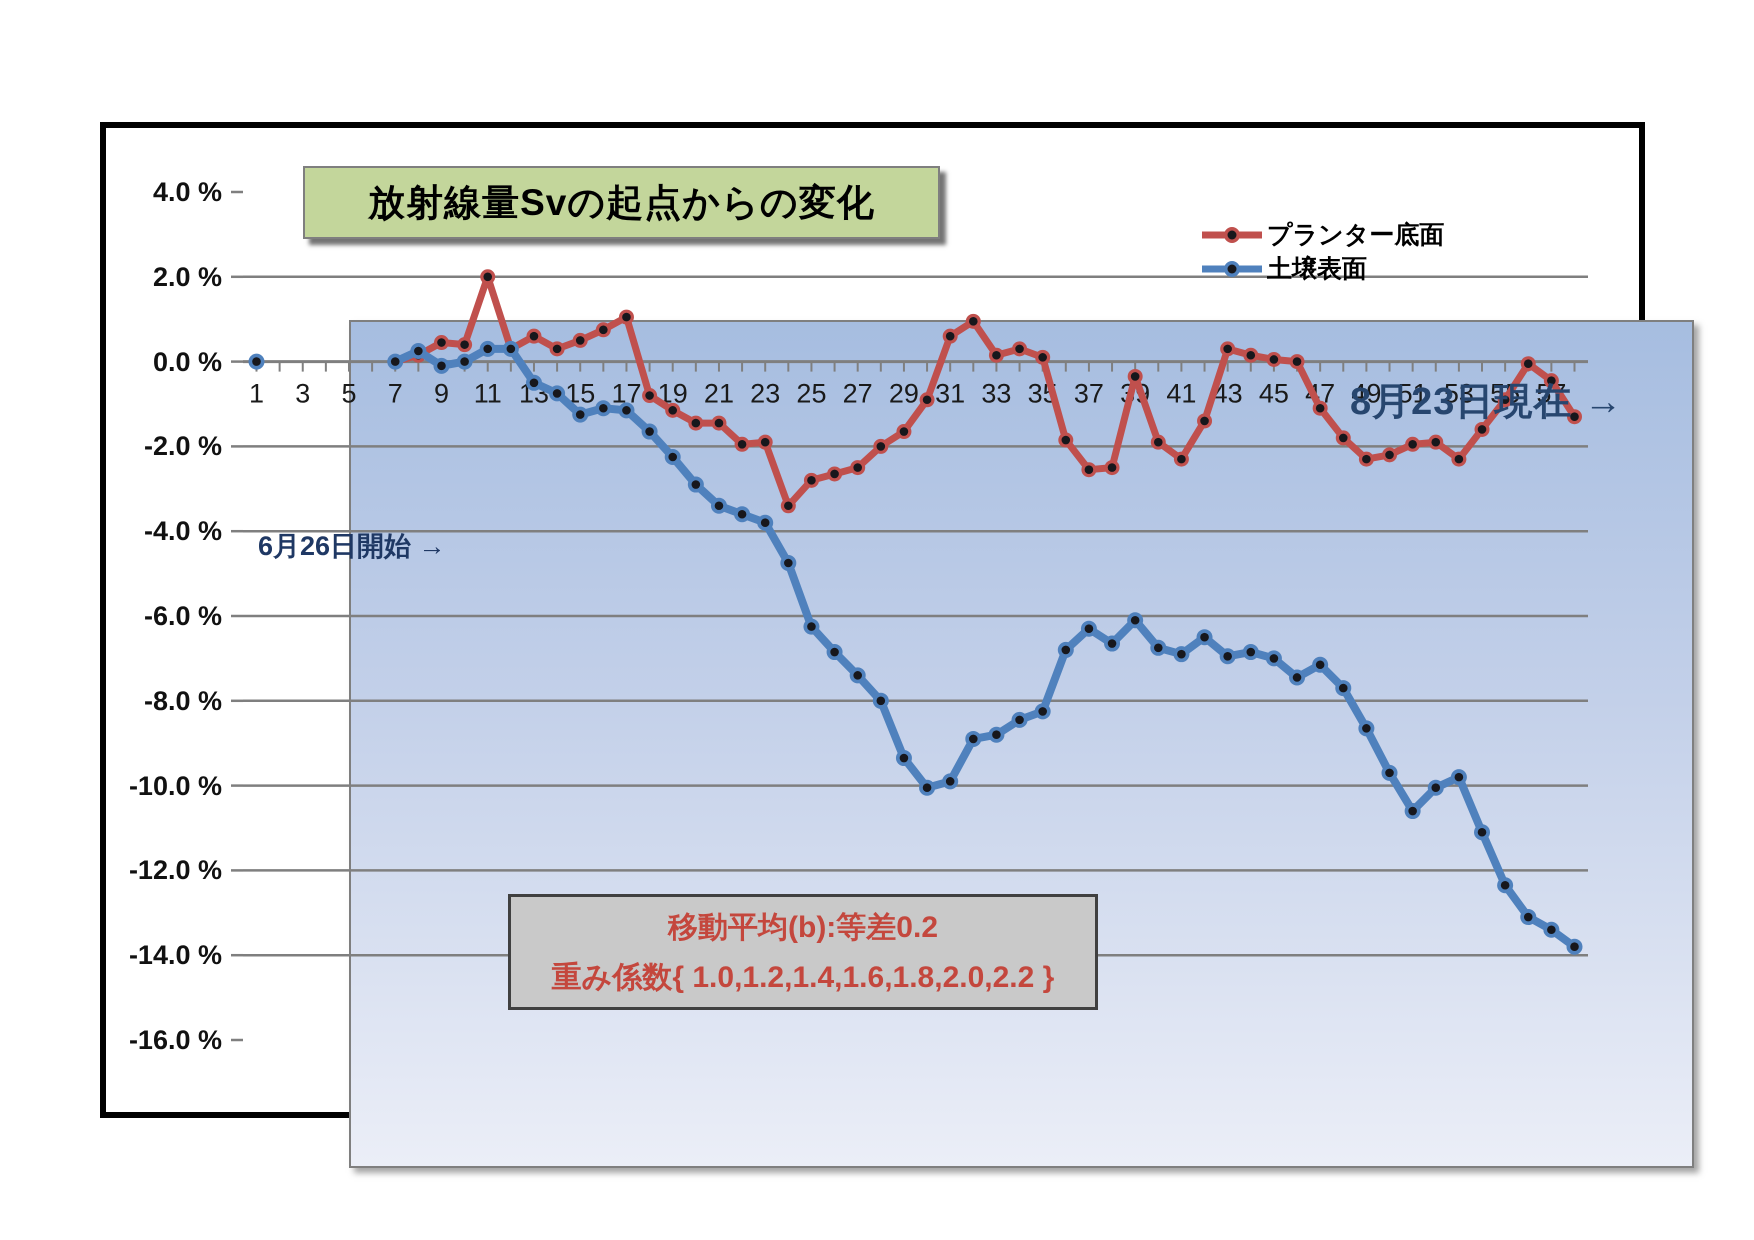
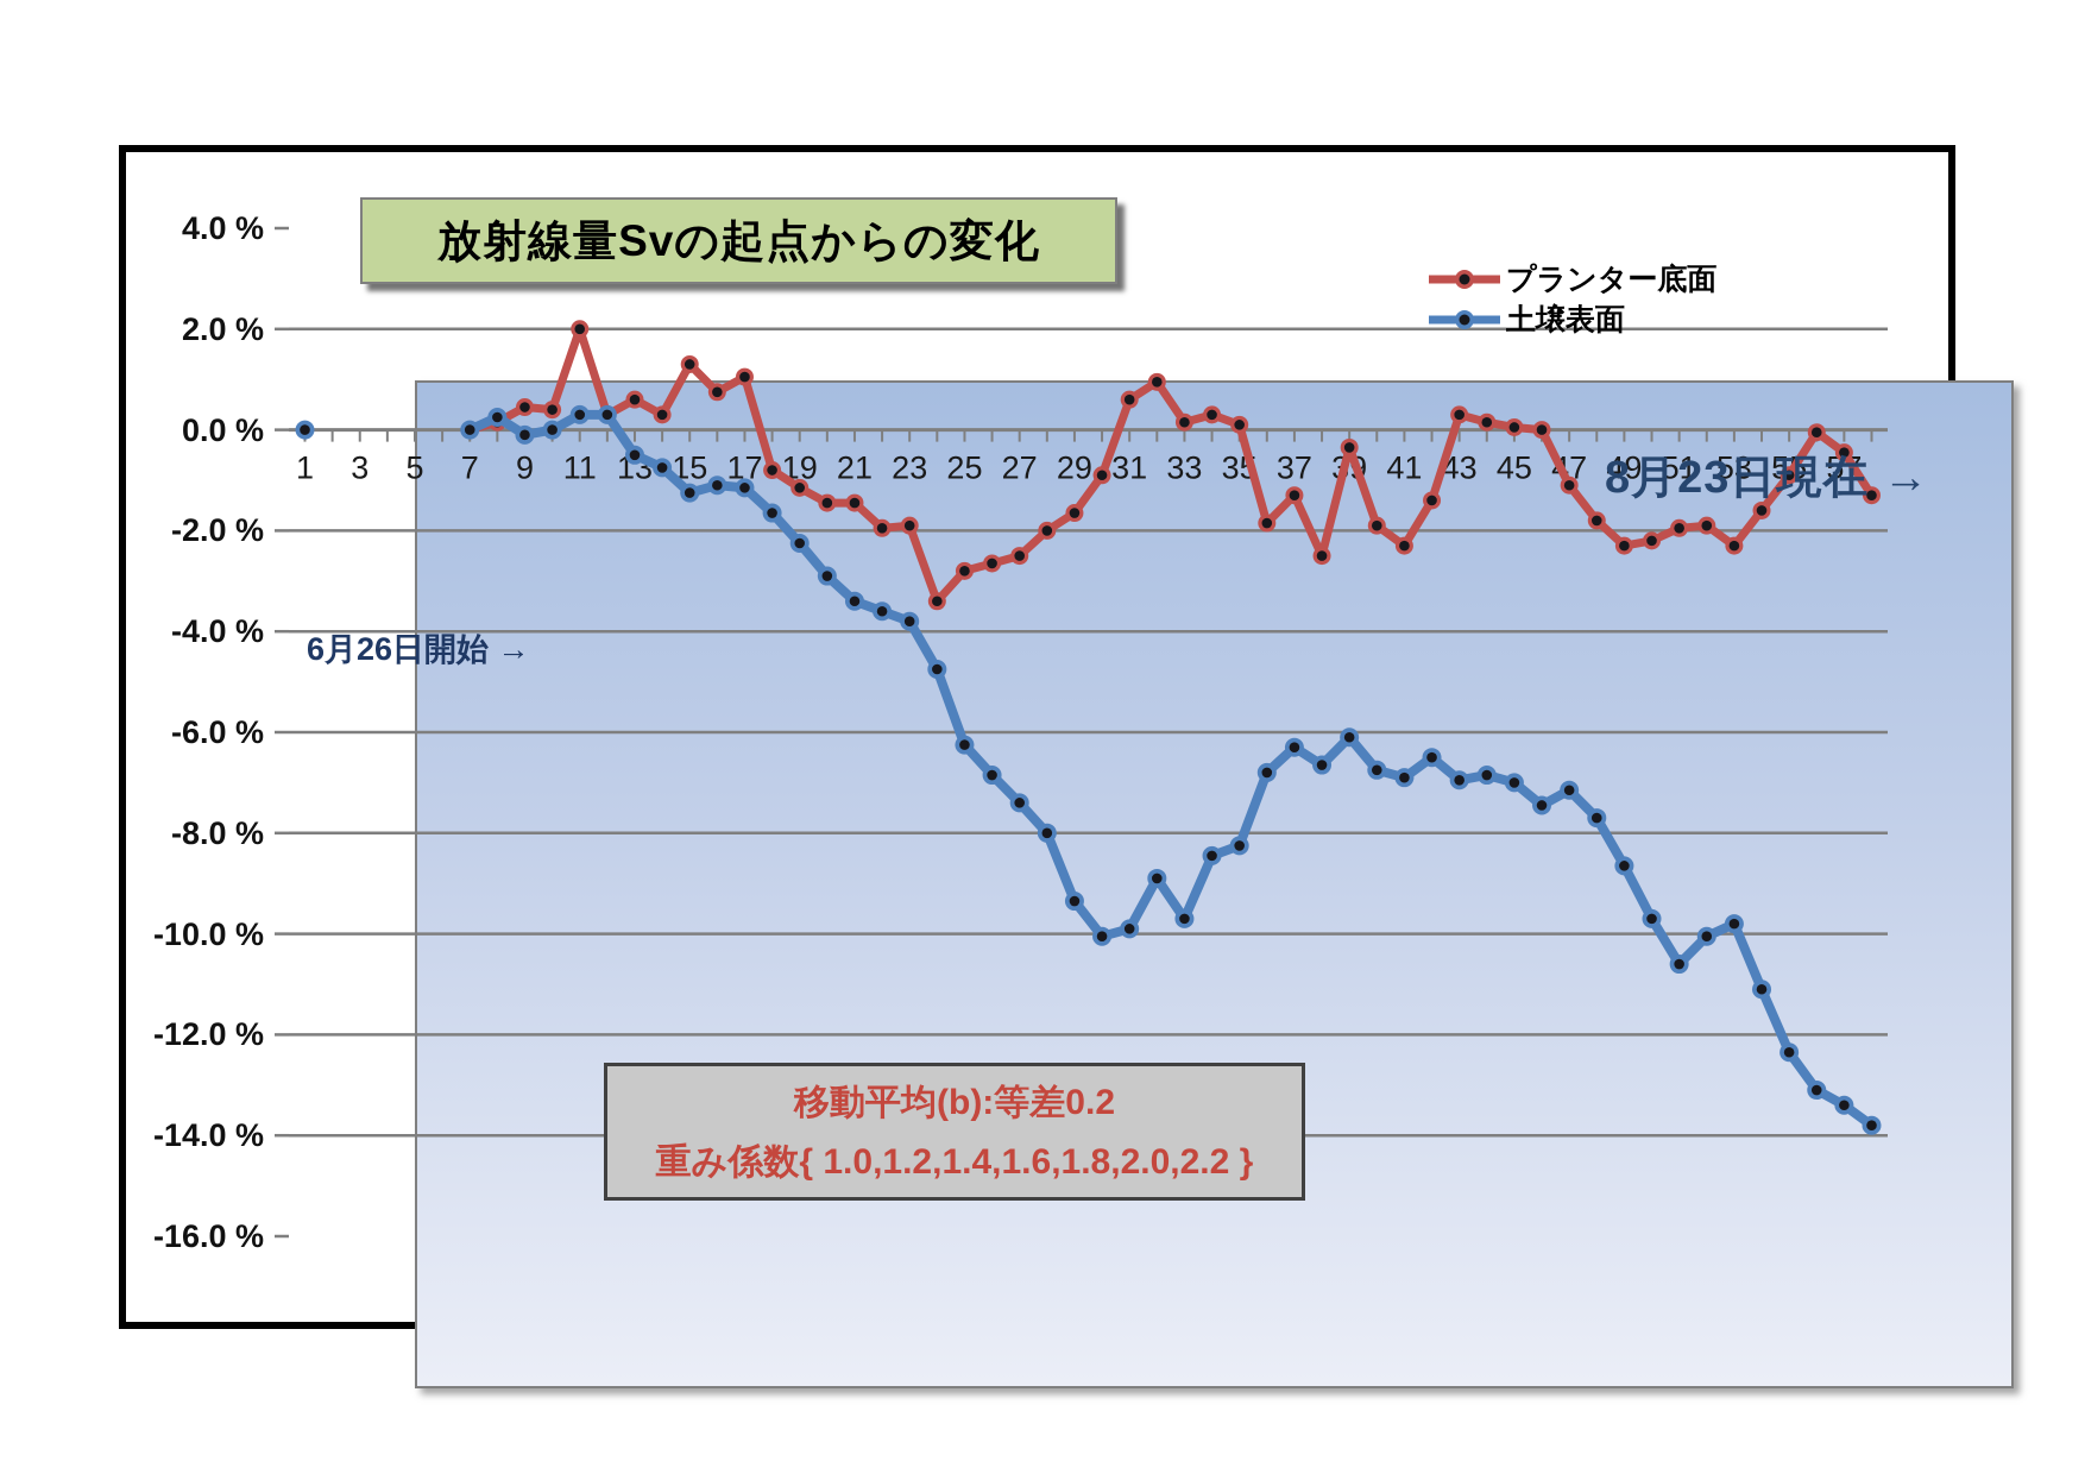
プランター底面/15: 0.5% -> 1.3%
土壌表面/33: -8.8% -> -9.7%
プランター底面/37: -2.5% -> -1.3%
